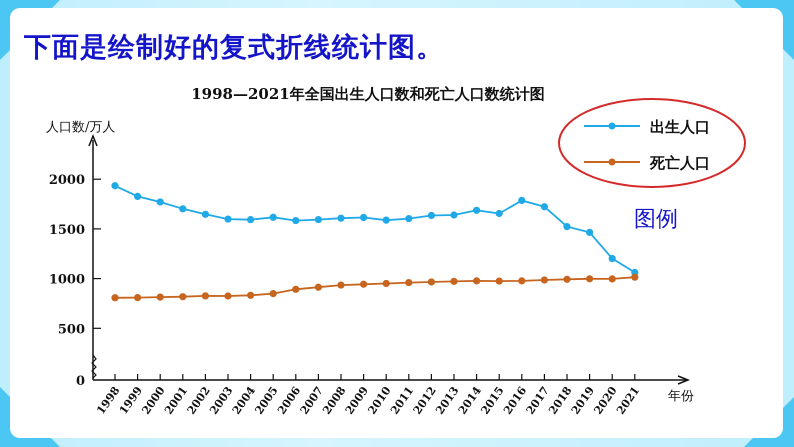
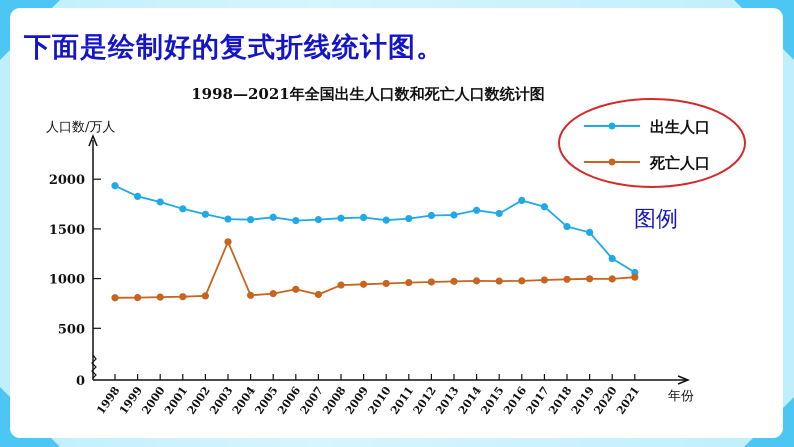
死亡人口/2003: 820 -> 1370
死亡人口/2007: 910 -> 840
